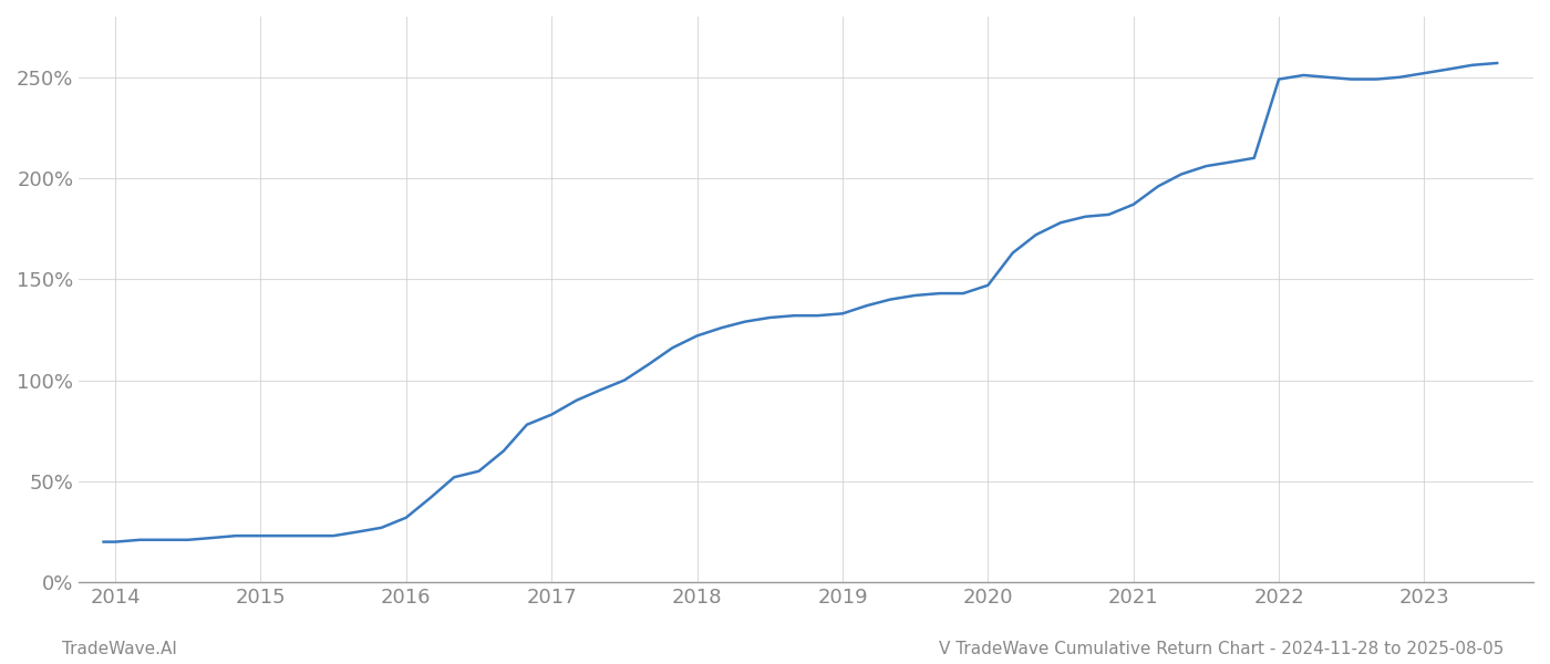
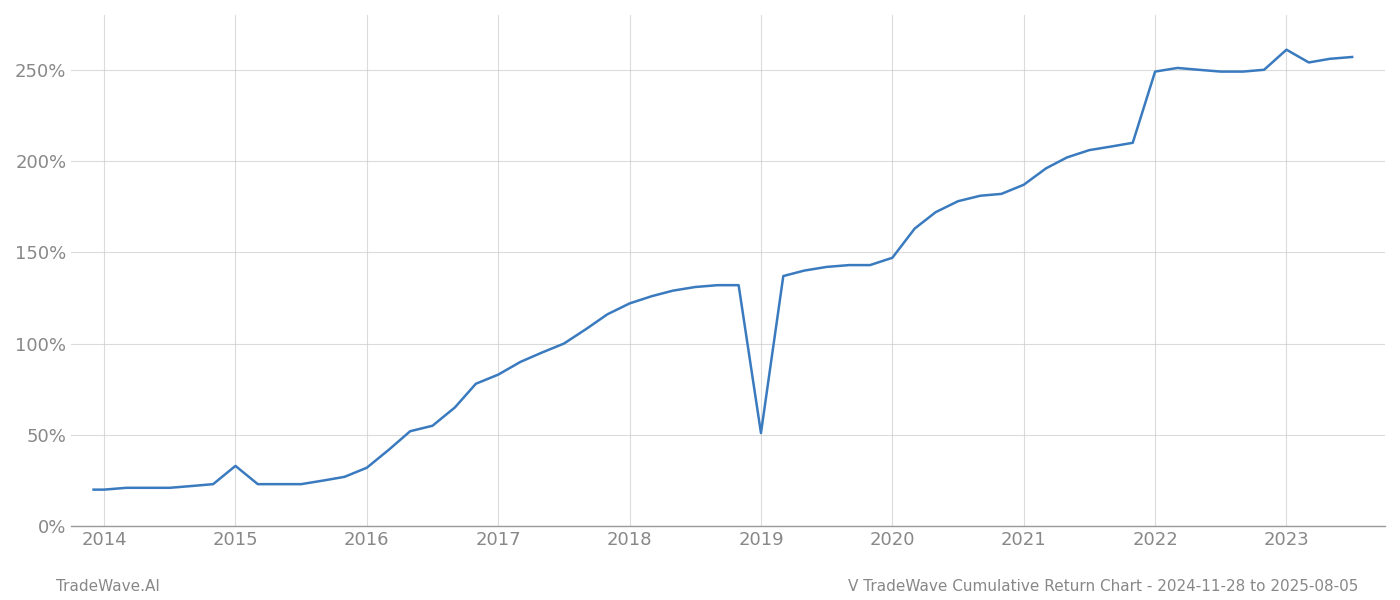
2015: 23% -> 33%
2019: 133% -> 51%
2023: 252% -> 261%
